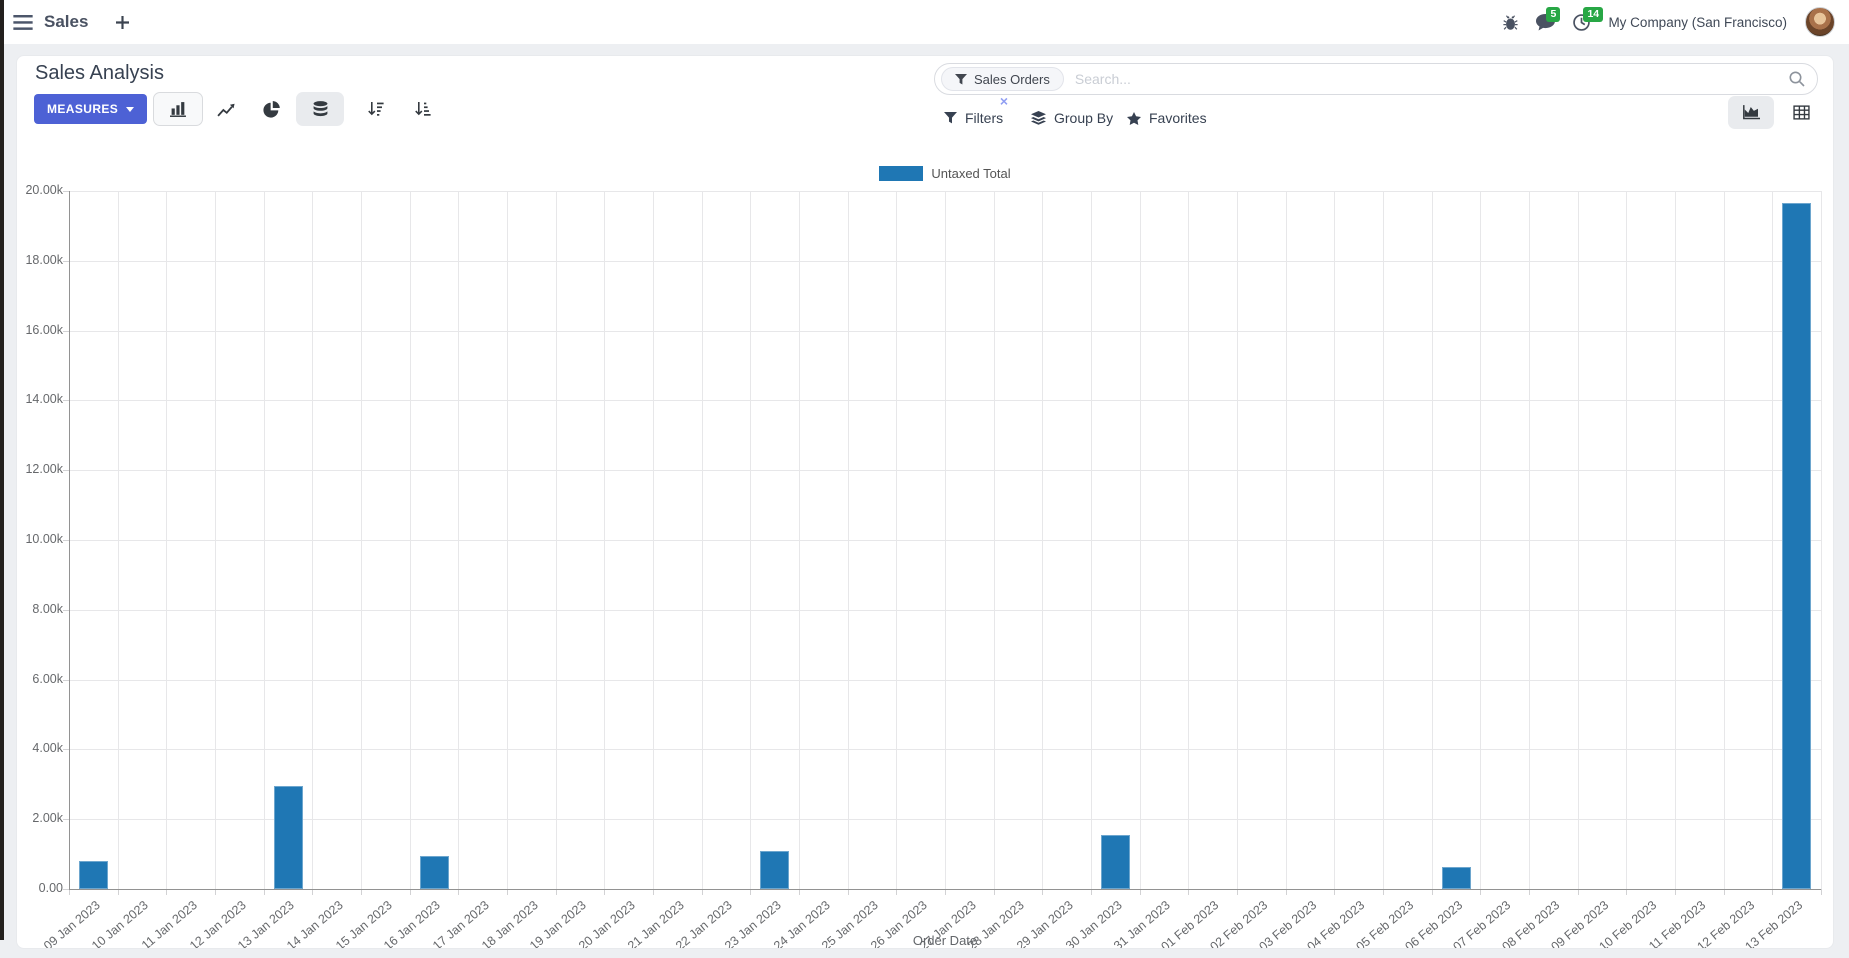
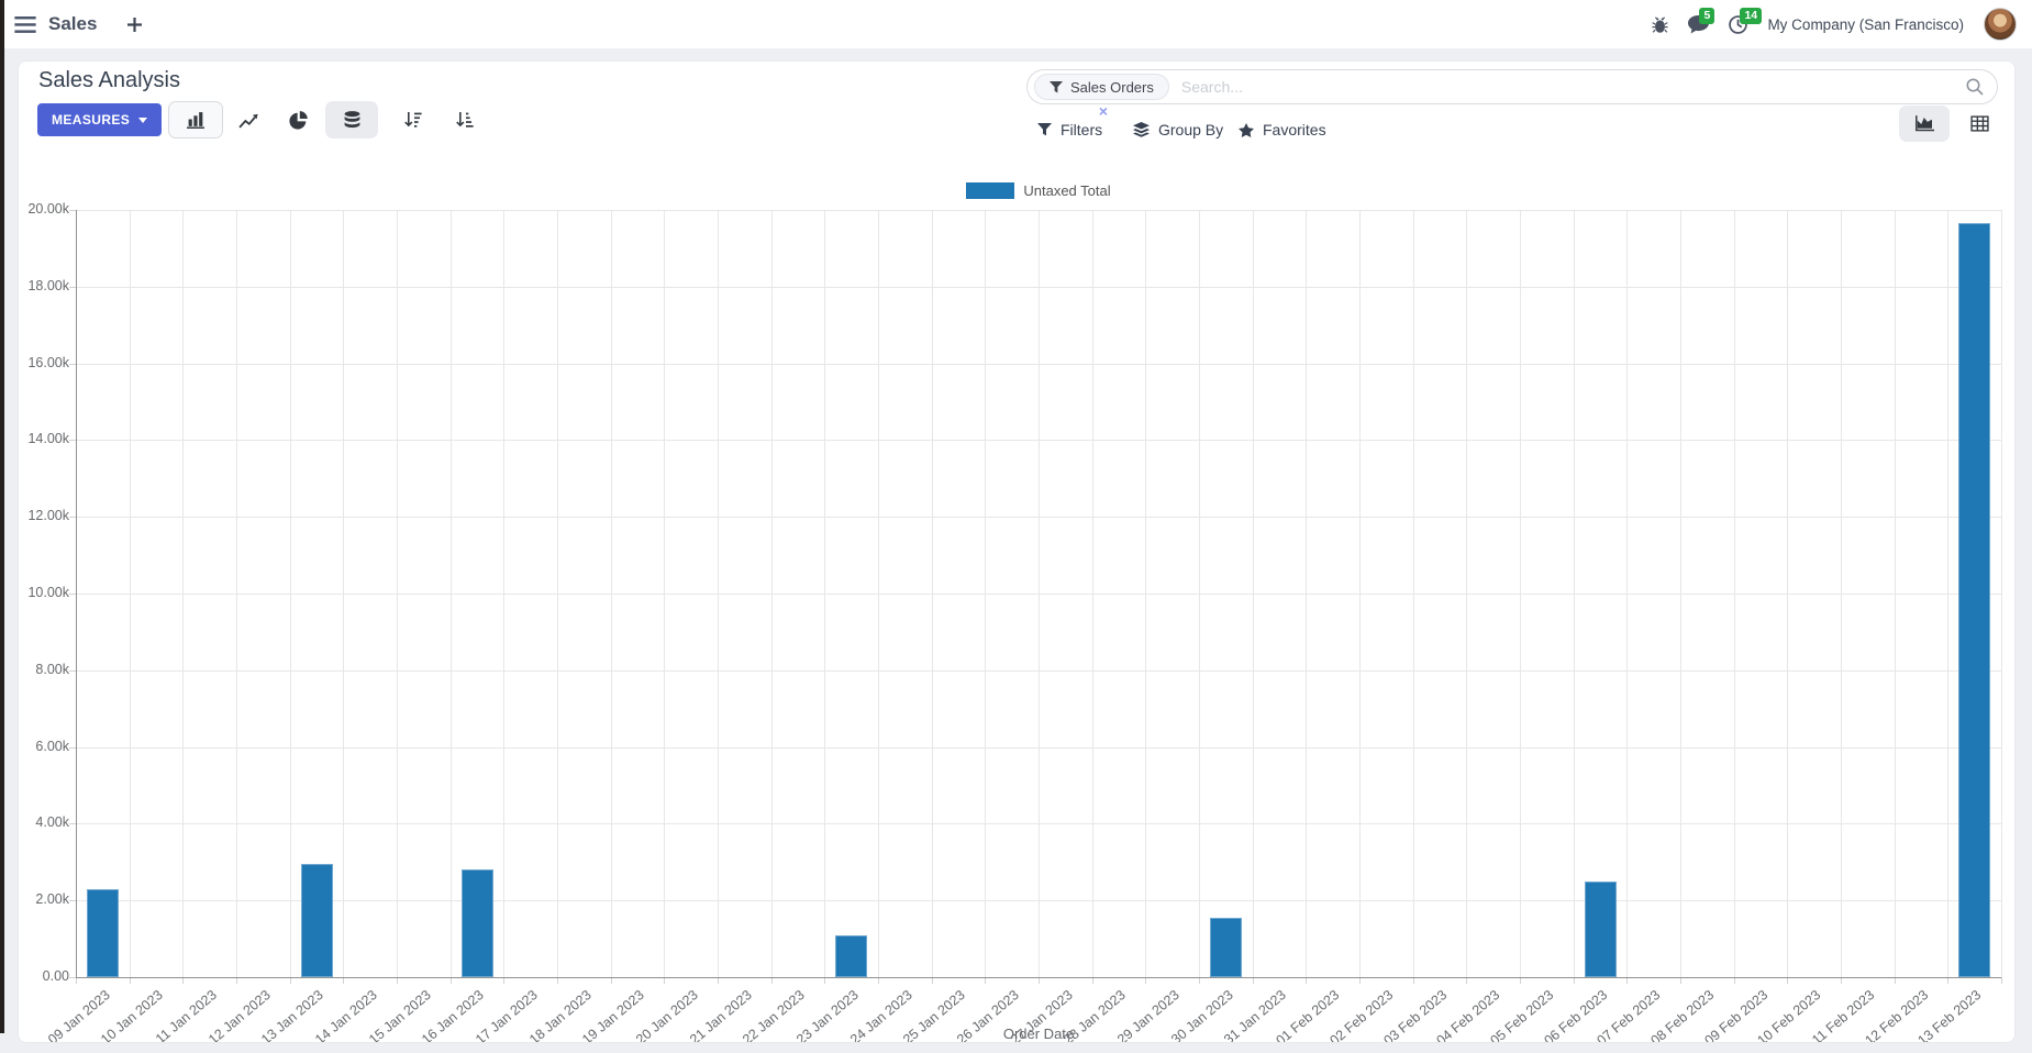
09 Jan 2023: 0.8k -> 2.3k
16 Jan 2023: 1.0k -> 2.8k
06 Feb 2023: 0.6k -> 2.5k
